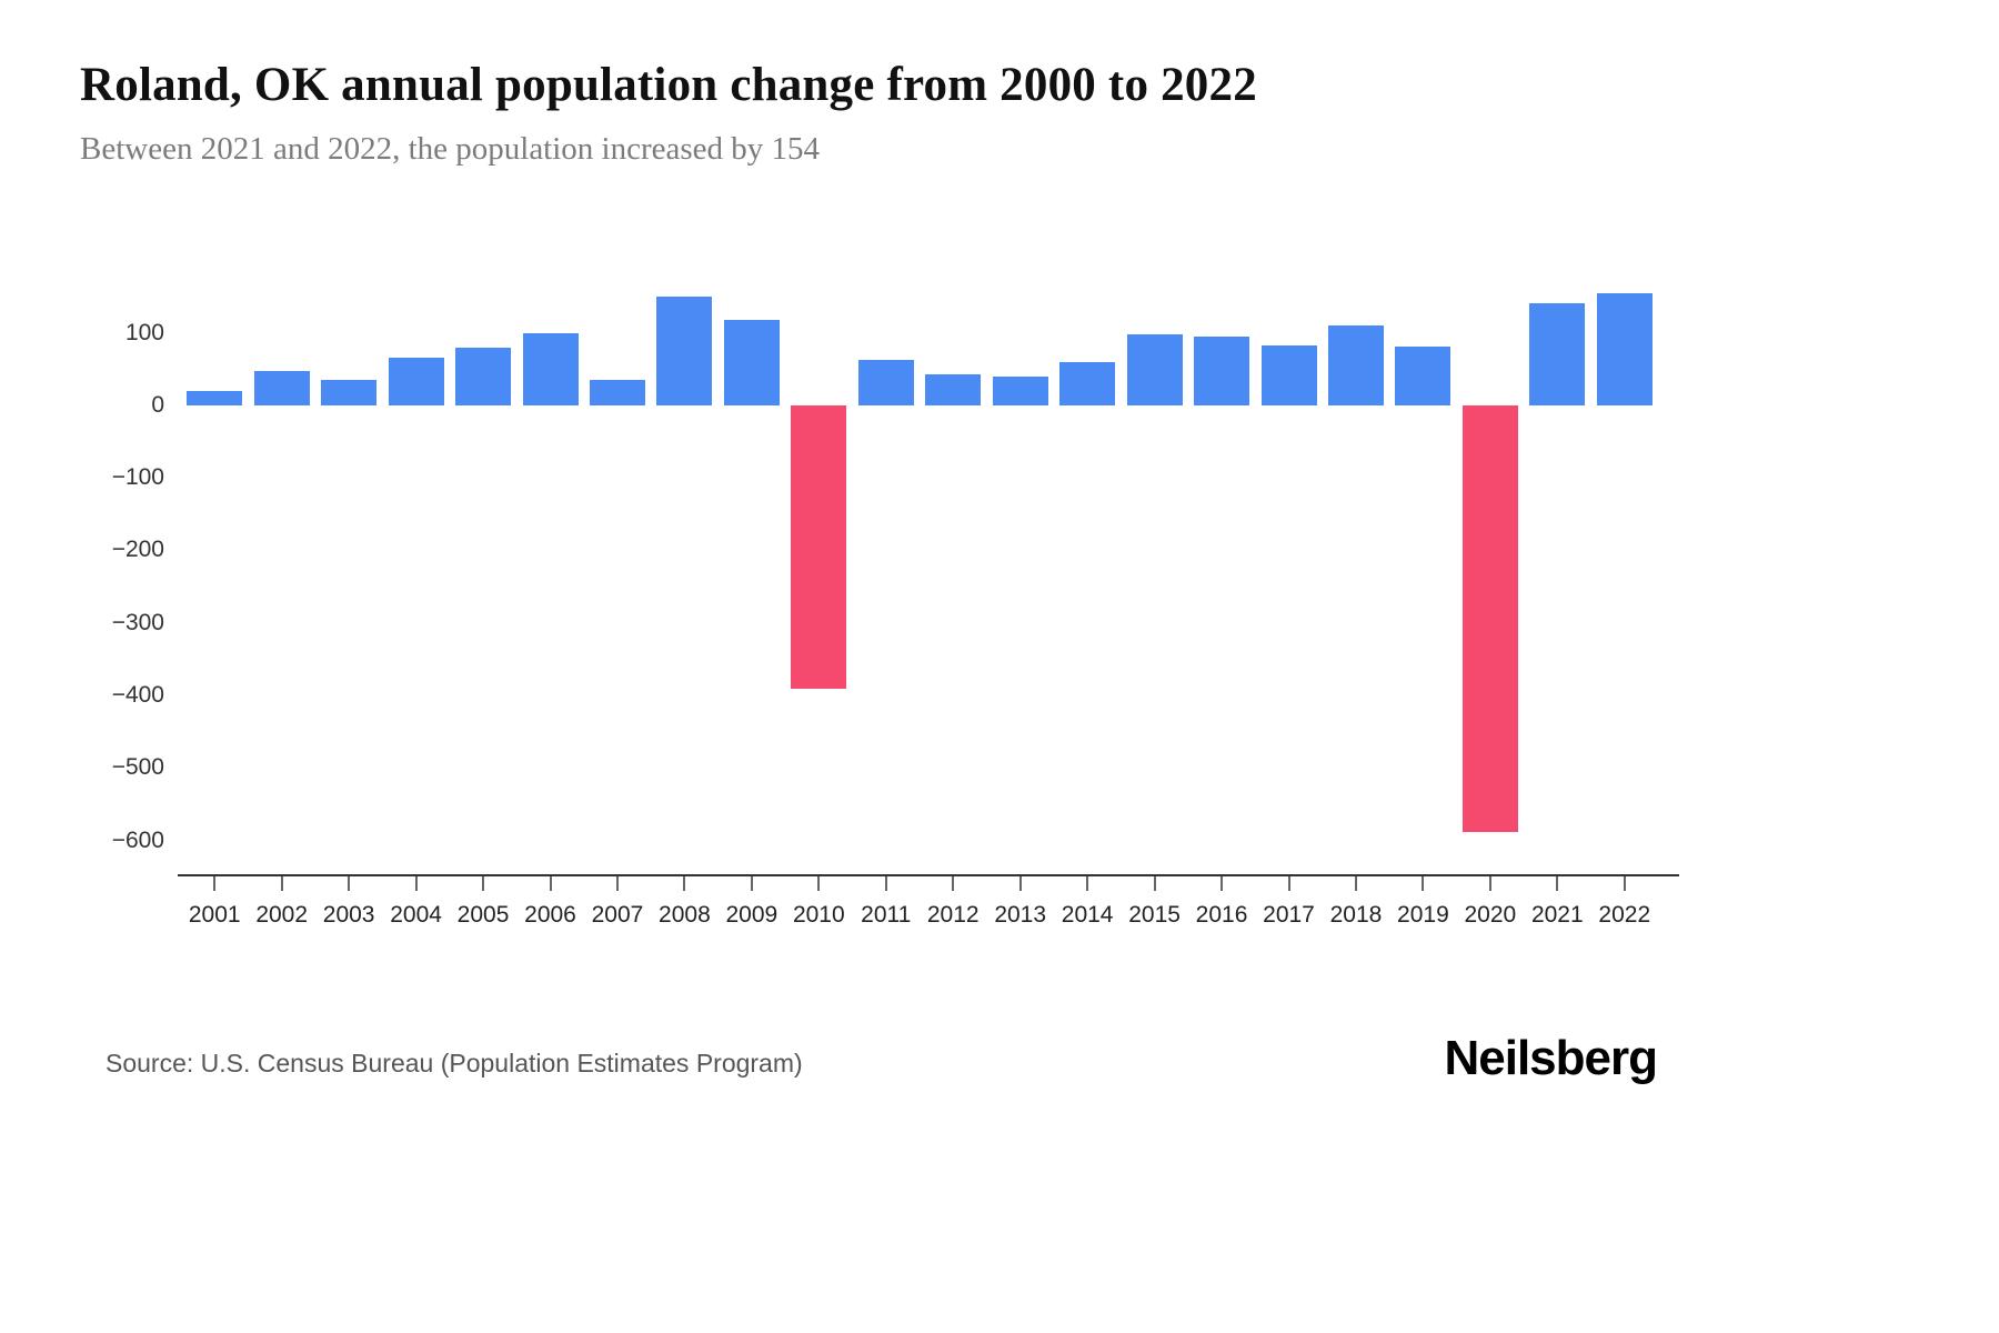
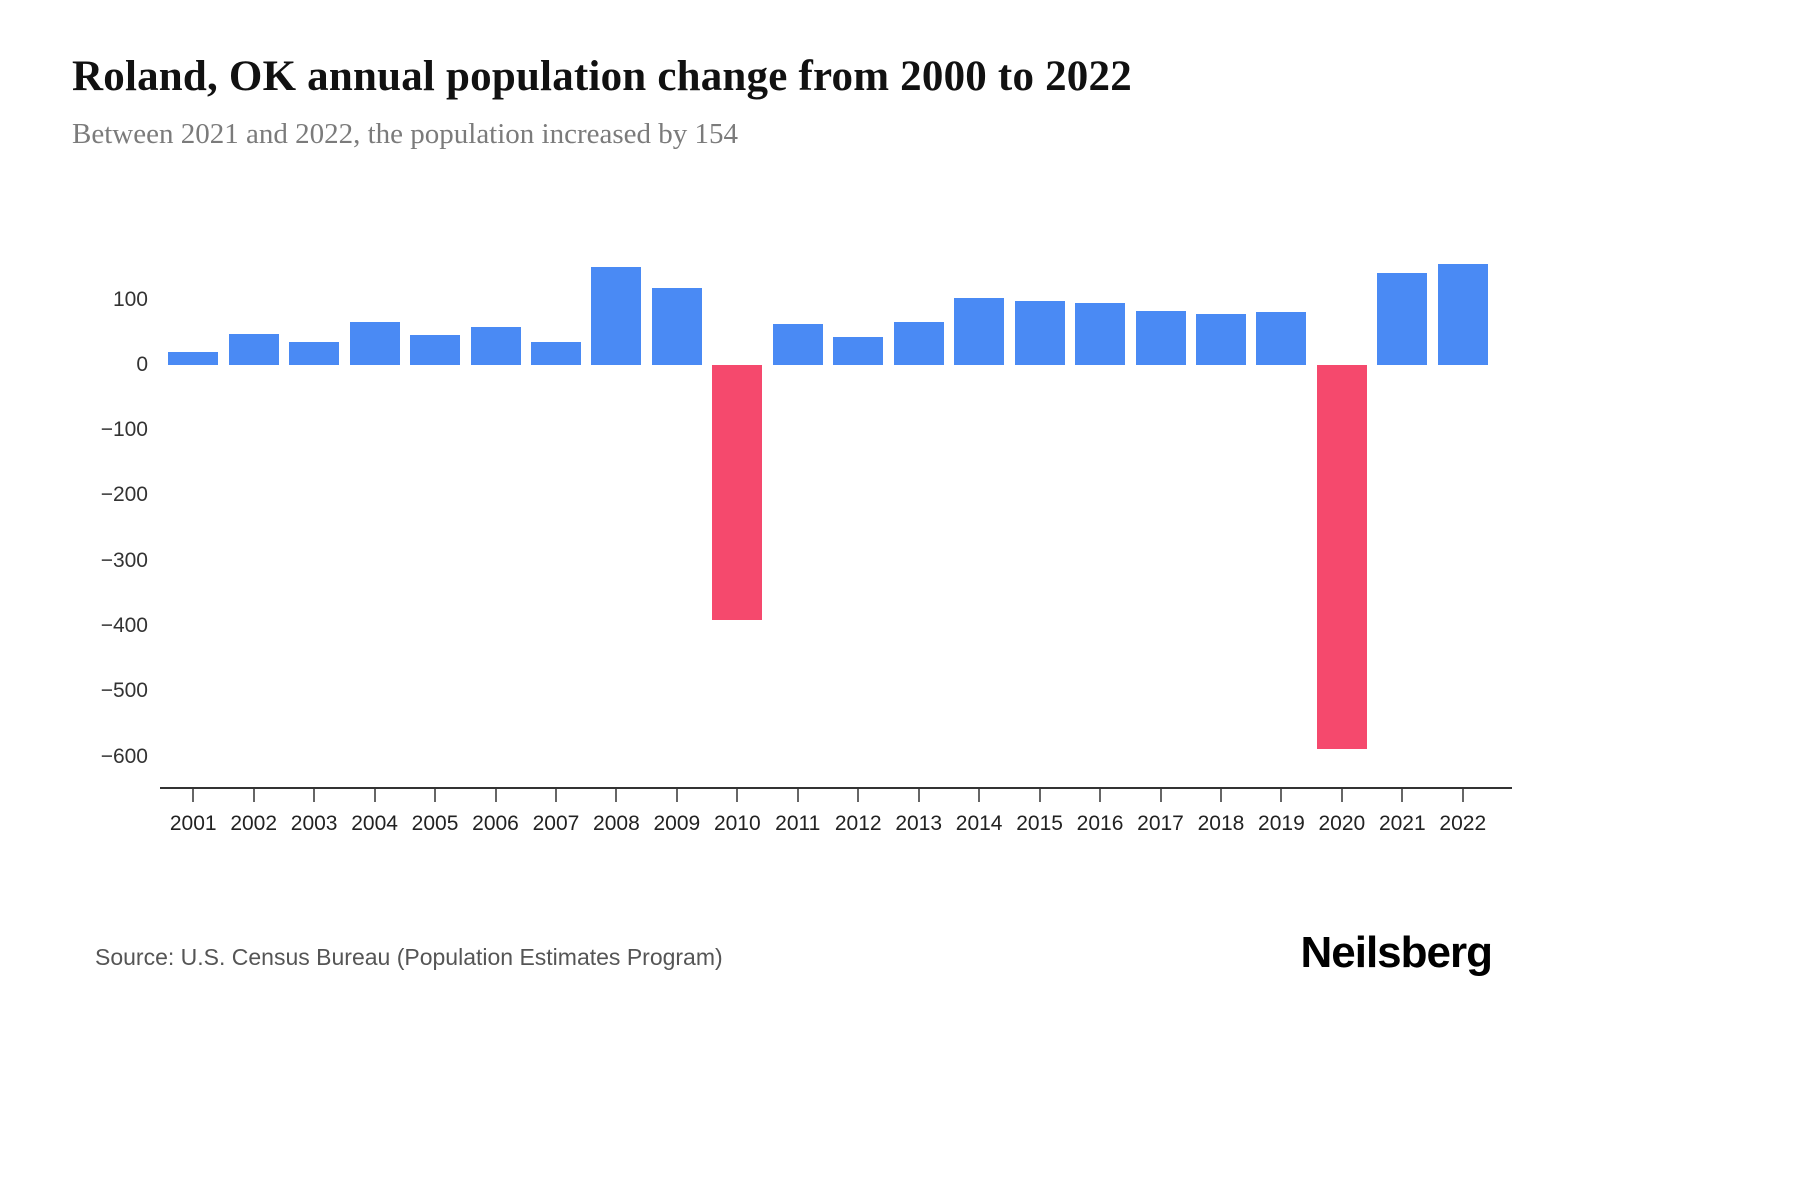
2005: 80 -> 40
2006: 100 -> 60
2013: 40 -> 60
2014: 60 -> 100
2018: 110 -> 80
